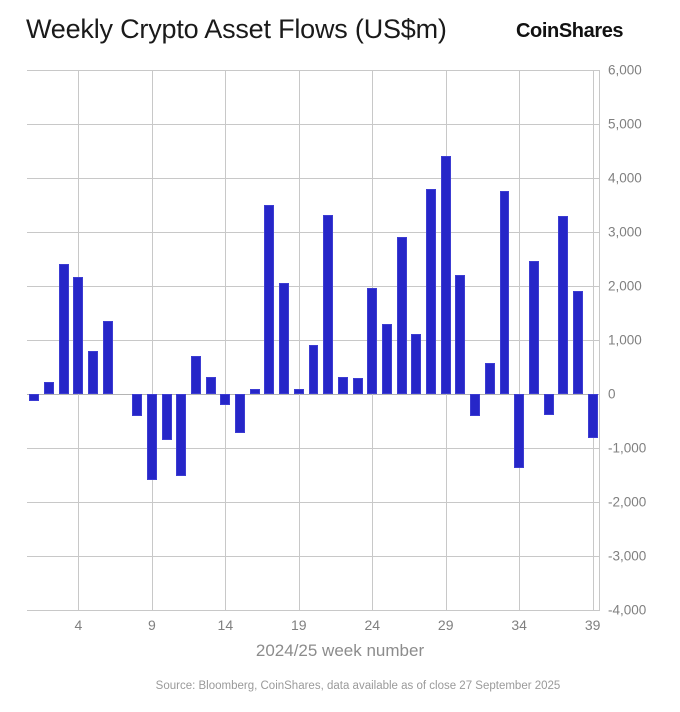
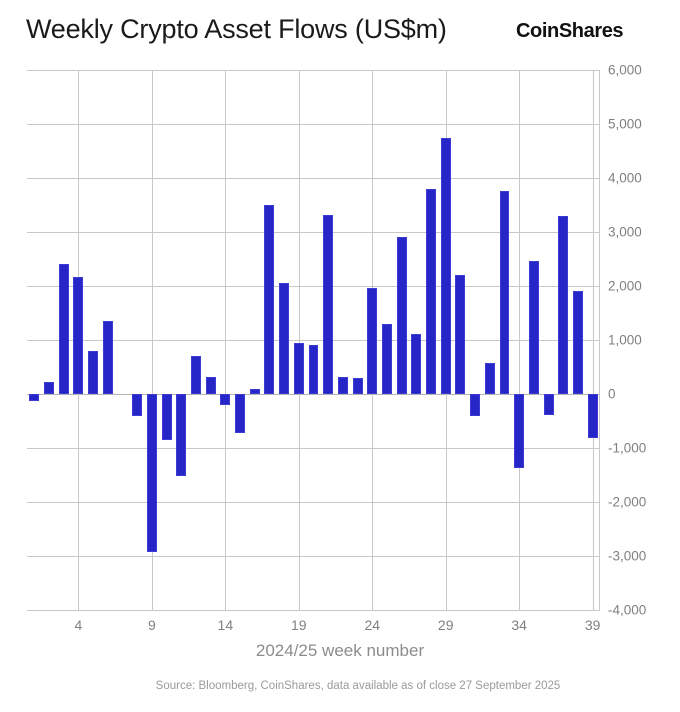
9: -1600 -> -2900
19: 100 -> 1000
29: 4400 -> 4800
